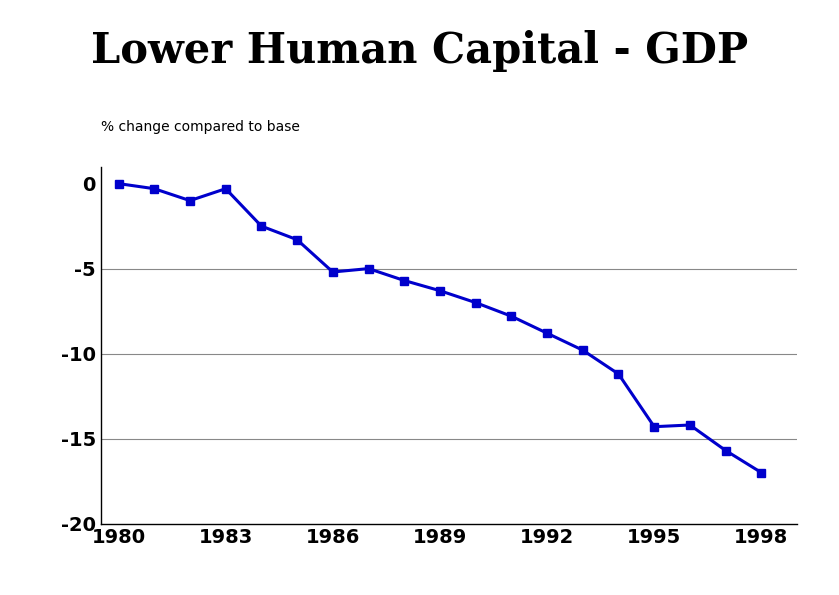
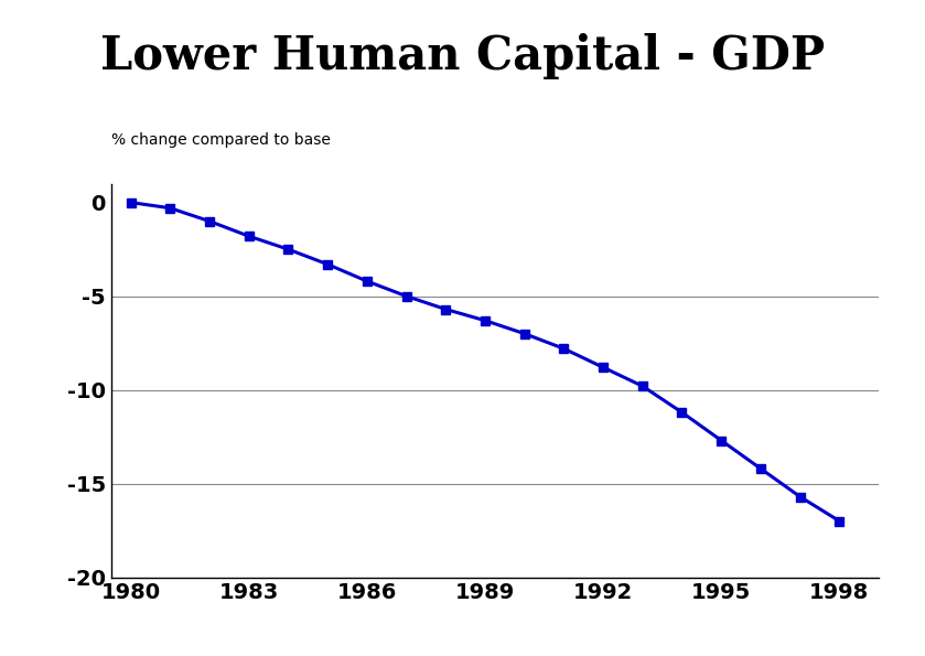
1983: -0.3 -> -1.8
1986: -5.2 -> -4.2
1995: -14.3 -> -12.7
